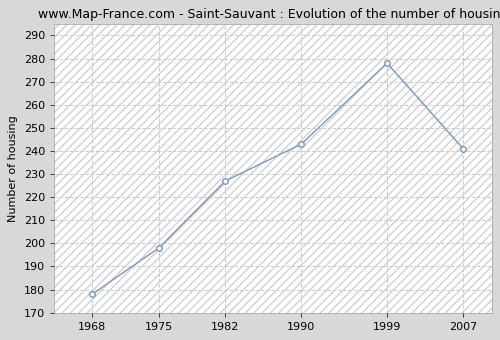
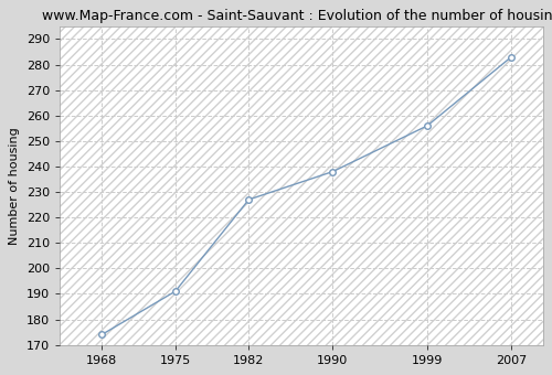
1968: 178 -> 174
1975: 198 -> 191
1990: 243 -> 238
1999: 278 -> 256
2007: 241 -> 283
